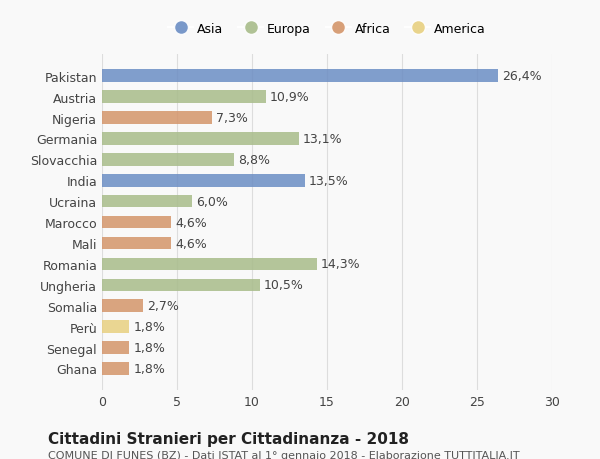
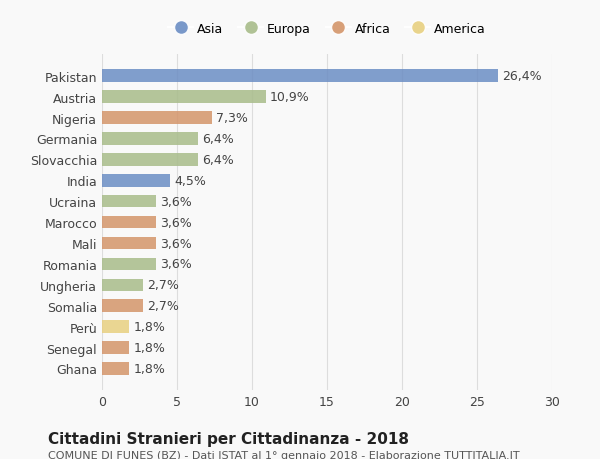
Germania: 13,1% -> 6,4%
Slovacchia: 8,8% -> 6,4%
India: 13,5% -> 4,5%
Ucraina: 6,0% -> 3,6%
Marocco: 4,6% -> 3,6%
Mali: 4,6% -> 3,6%
Romania: 14,3% -> 3,6%
Ungheria: 10,5% -> 2,7%
